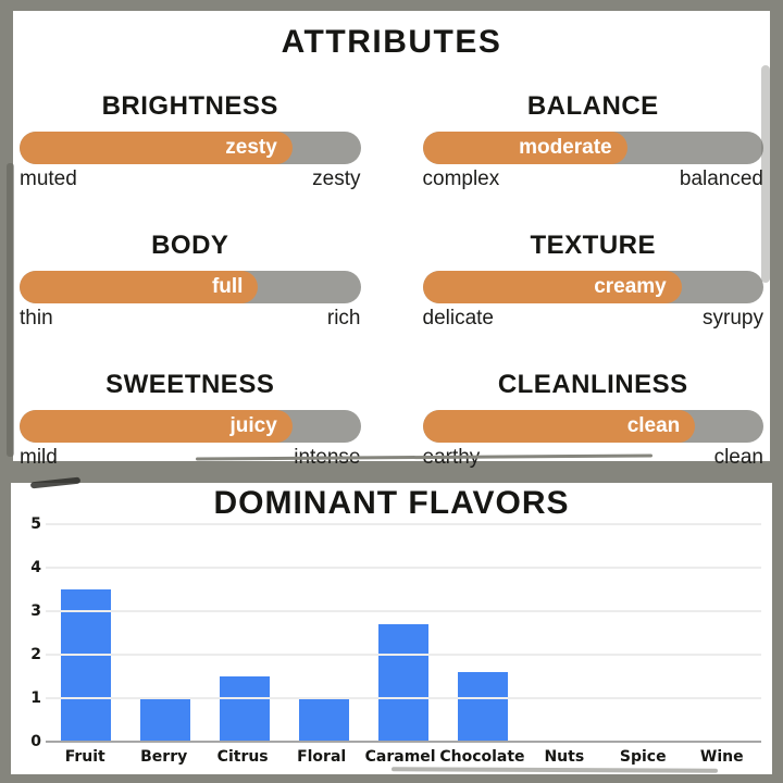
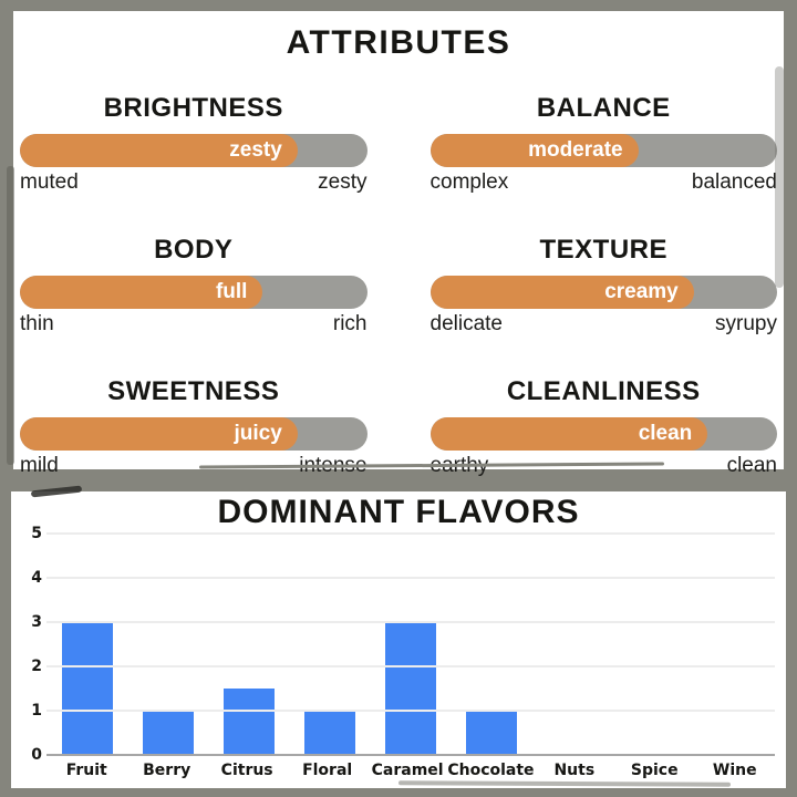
Fruit: 3.5 -> 3.0
Caramel: 2.7 -> 3.0
Chocolate: 1.6 -> 1.0
